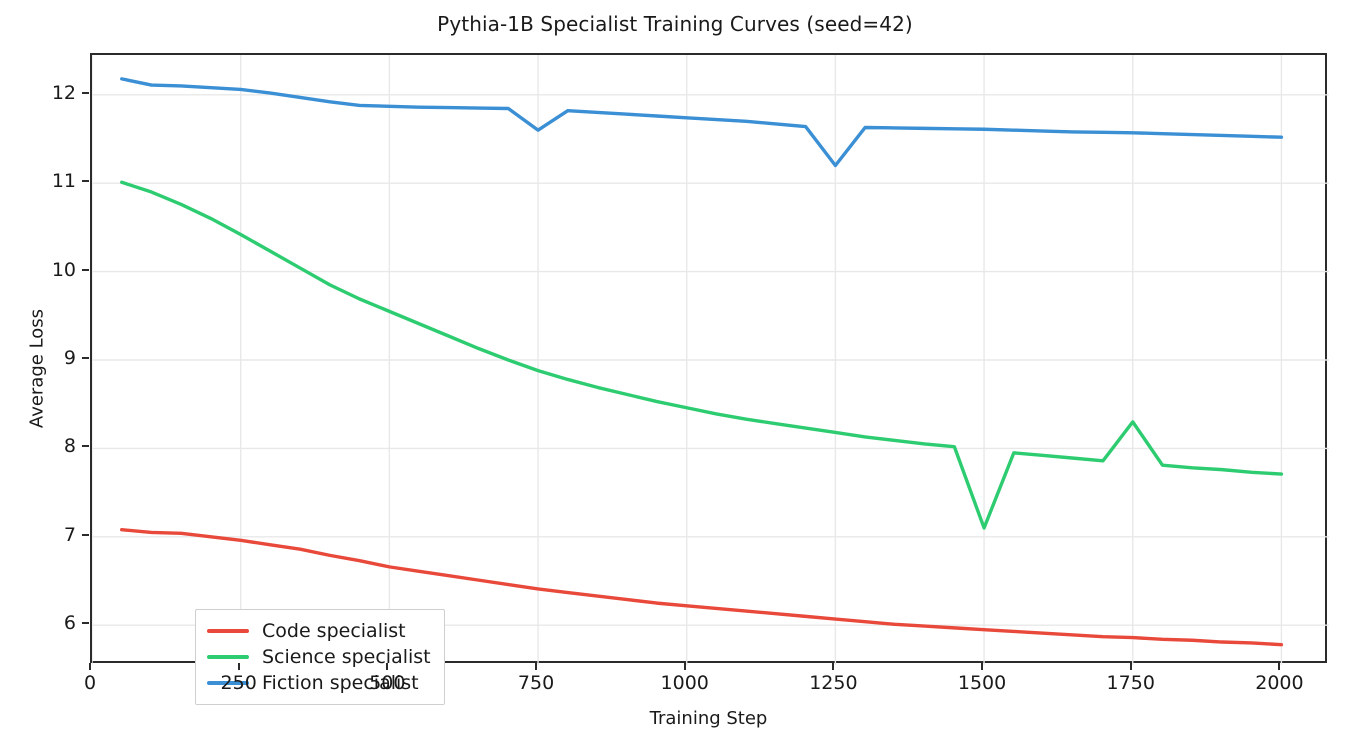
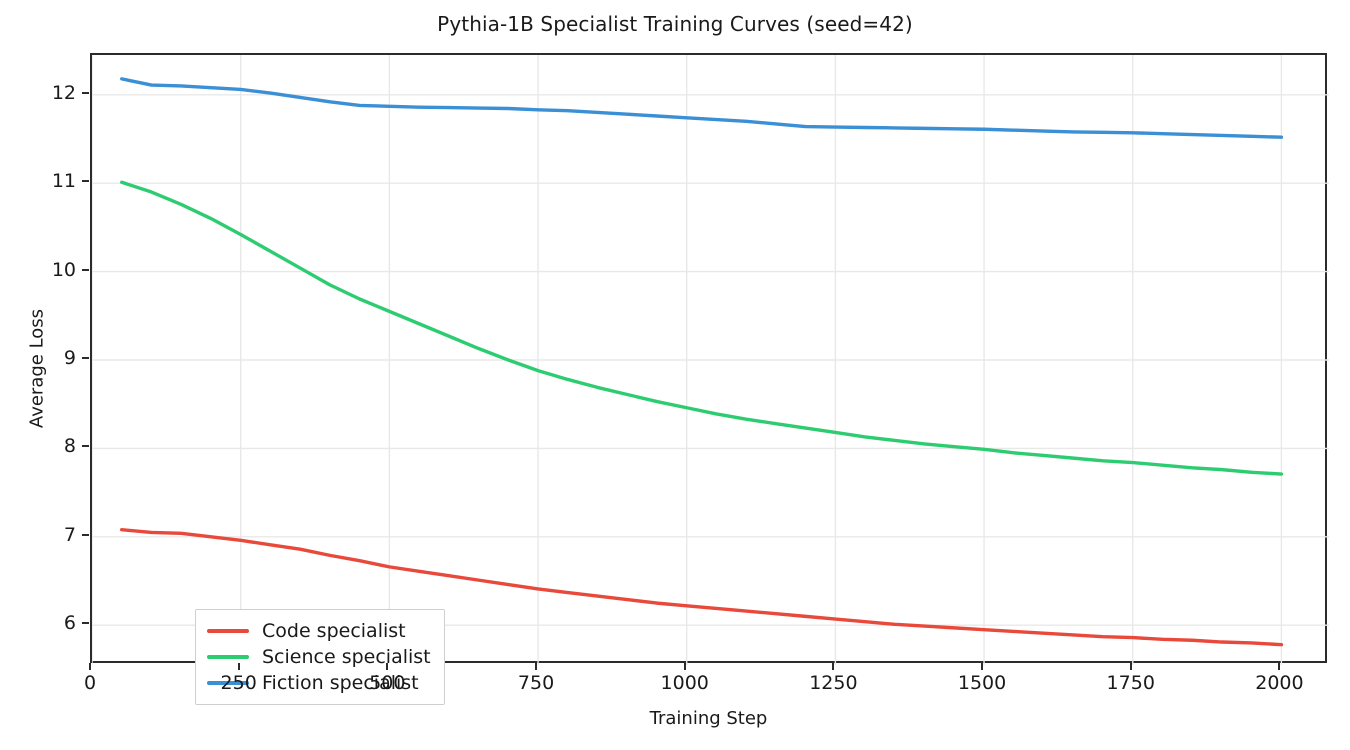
Fiction specialist/750: 11.6 -> 11.8
Fiction specialist/1250: 11.2 -> 11.6
Science specialist/1500: 7.1 -> 8.0
Science specialist/1750: 8.3 -> 7.8
